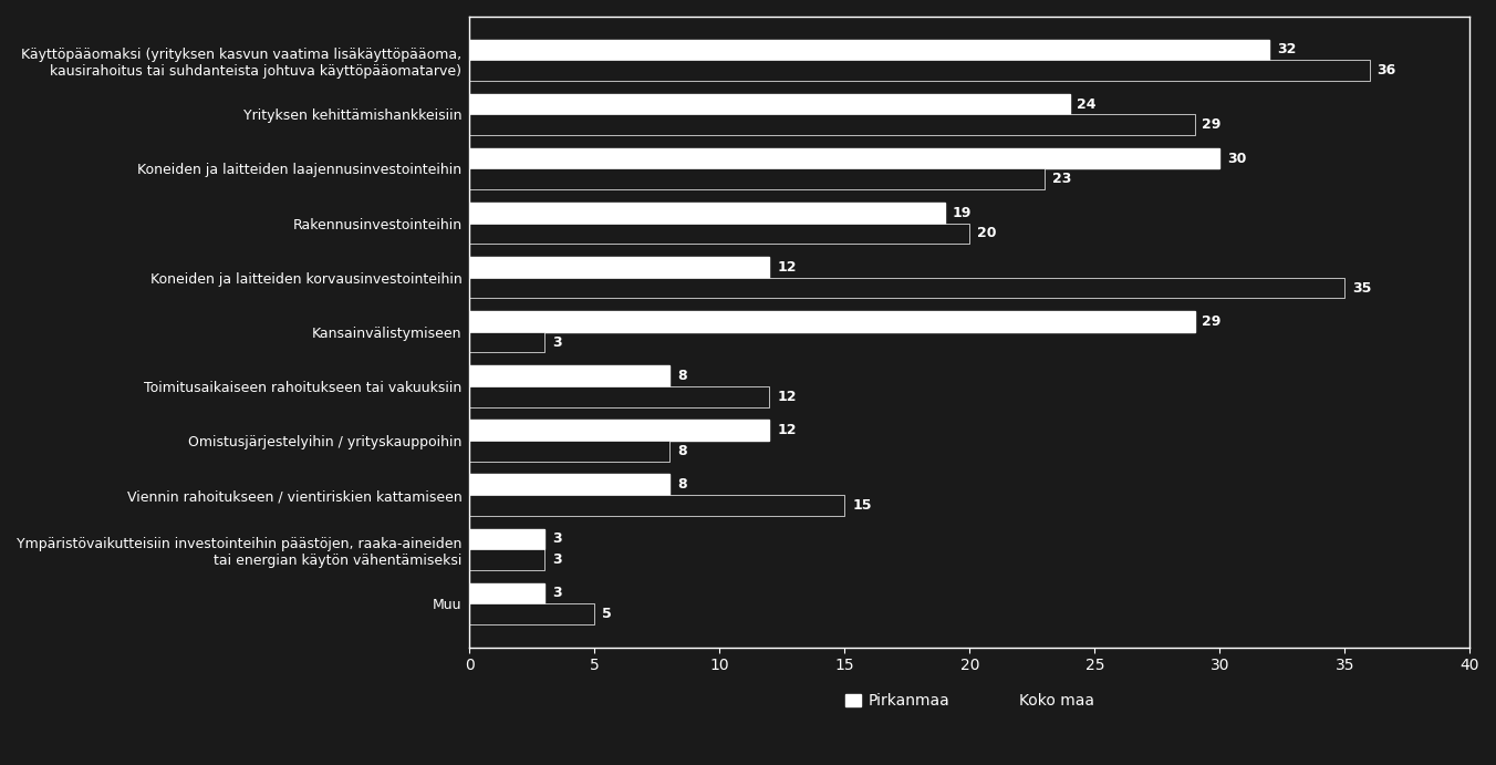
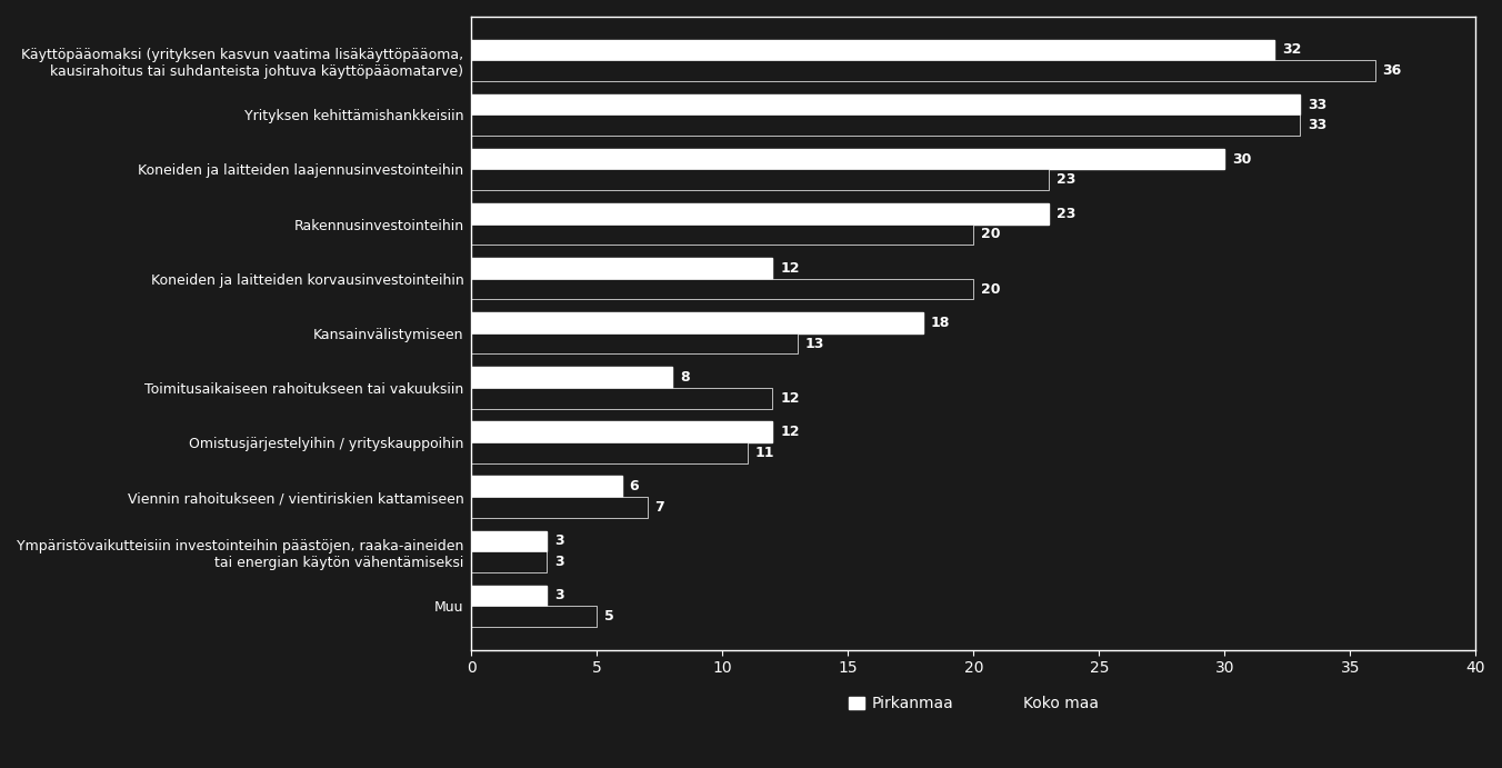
Pirkanmaa/Yrityksen kehittämishankkeisiin: 24 -> 33
Koko maa/Yrityksen kehittämishankkeisiin: 29 -> 33
Pirkanmaa/Rakennusinvestointeihin: 19 -> 23
Koko maa/Koneiden ja laitteiden korvausinvestointeihin: 35 -> 20
Pirkanmaa/Kansainvälistymiseen: 29 -> 18
Koko maa/Kansainvälistymiseen: 3 -> 13
Koko maa/Omistusjärjestelyihin / yrityskauppoihin: 8 -> 11
Pirkanmaa/Viennin rahoitukseen / vientiriskien kattamiseen: 8 -> 6
Koko maa/Viennin rahoitukseen / vientiriskien kattamiseen: 15 -> 7
